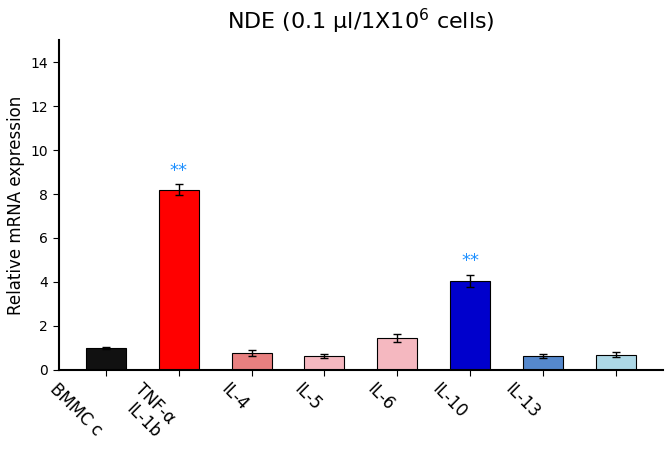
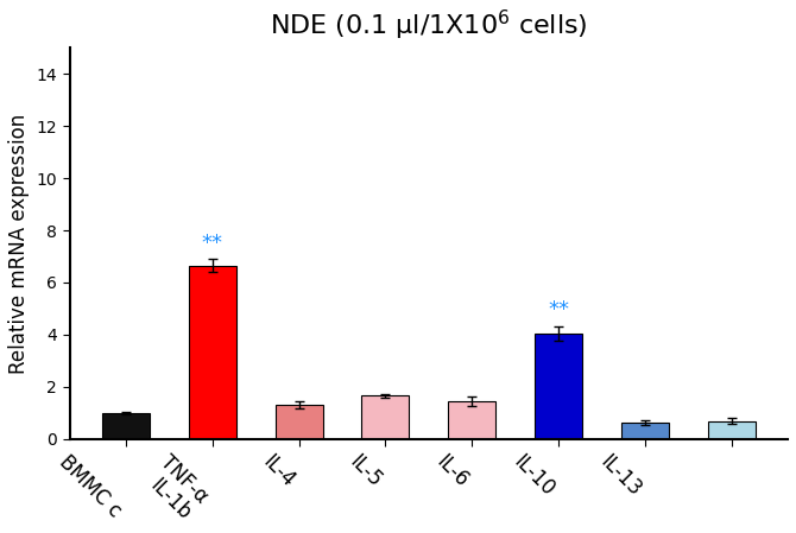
TNF-α IL-1b: 8.20 -> 6.65
IL-4: 0.75 -> 1.30
IL-5: 0.62 -> 1.65
